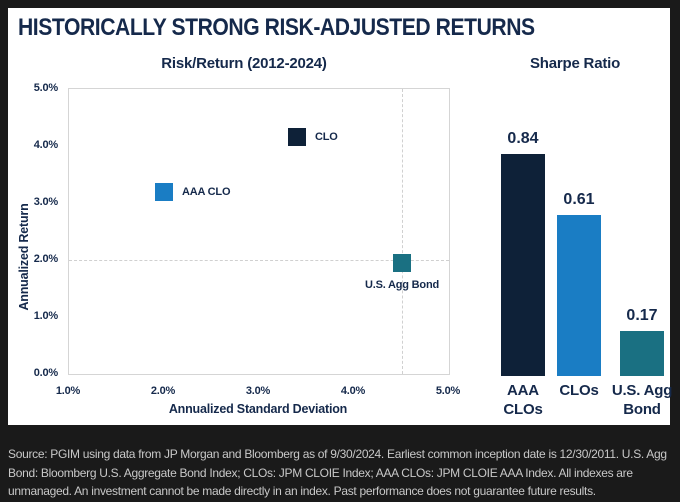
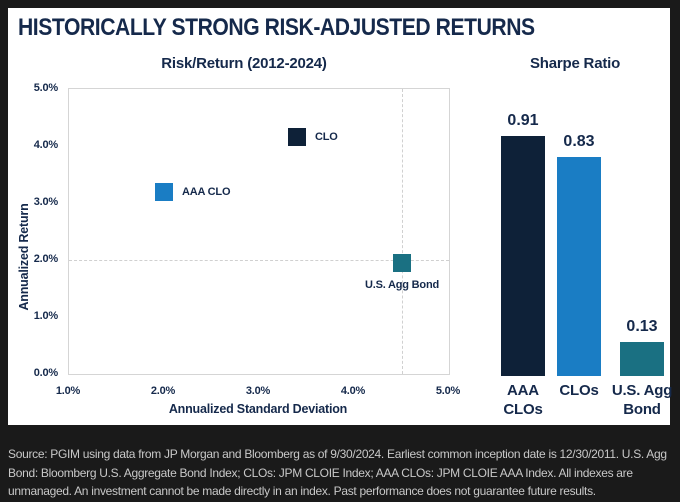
Sharpe Ratio/AAA CLOs: 0.84 -> 0.91
Sharpe Ratio/CLOs: 0.61 -> 0.83
Sharpe Ratio/U.S. Agg Bond: 0.17 -> 0.13
